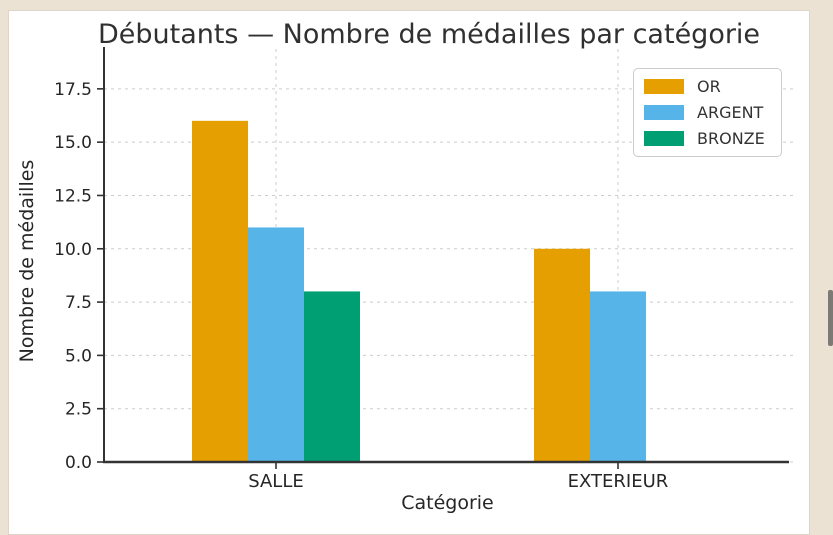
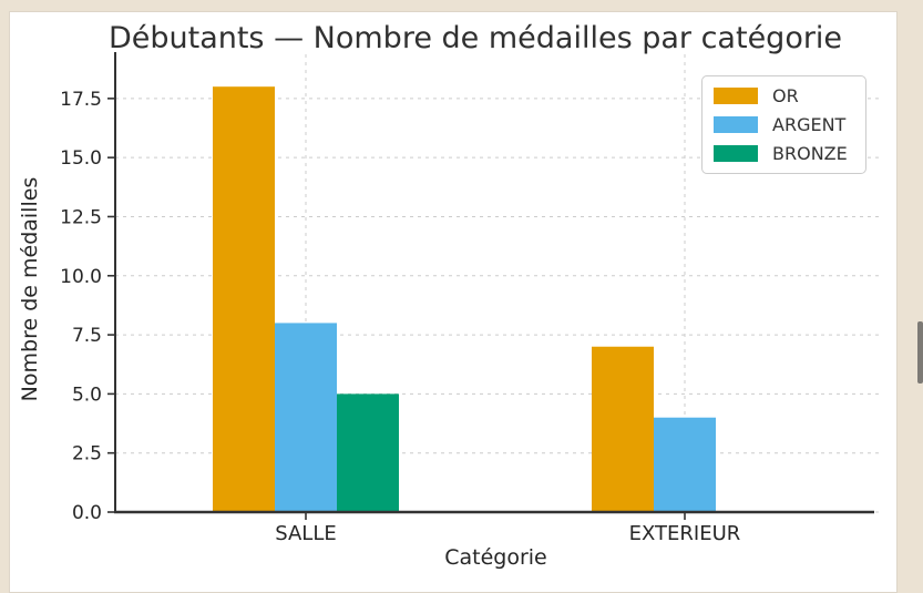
OR/SALLE: 16 -> 18
ARGENT/SALLE: 11 -> 8
BRONZE/SALLE: 8 -> 5
OR/EXTERIEUR: 10 -> 7
ARGENT/EXTERIEUR: 8 -> 4
